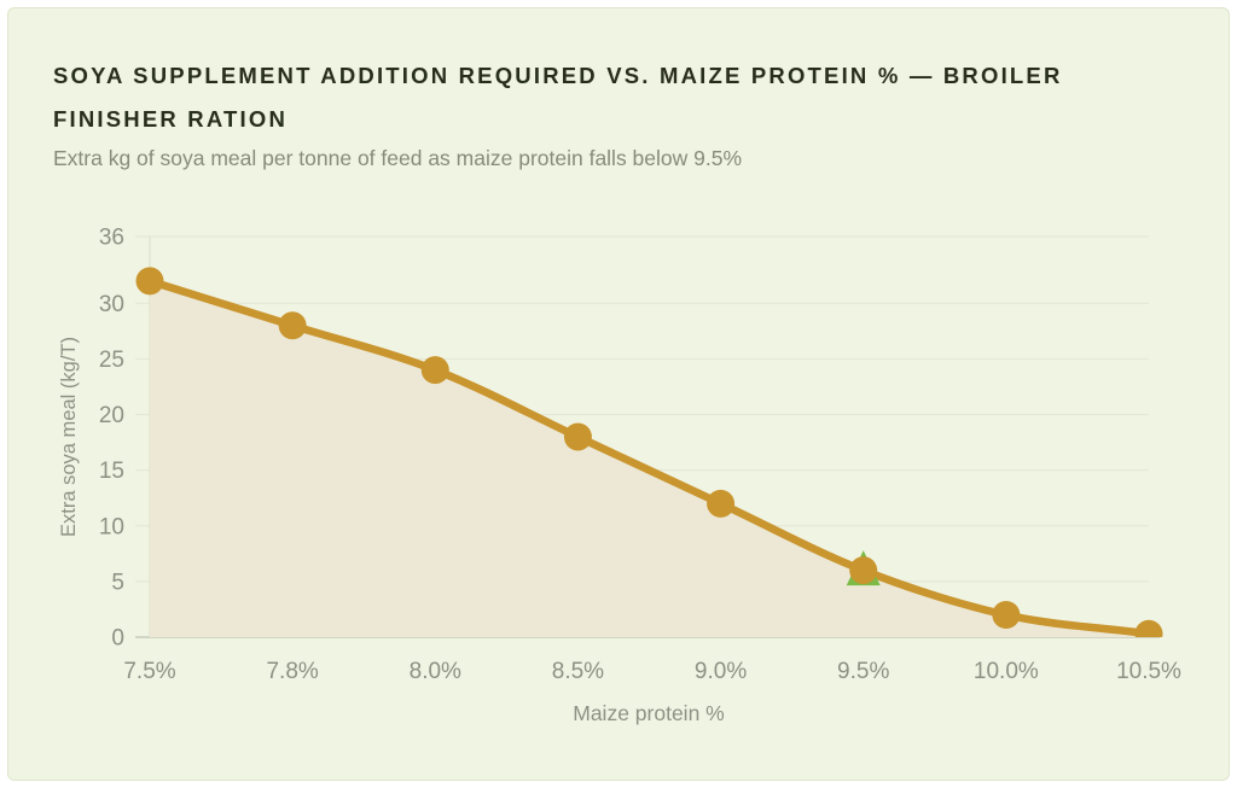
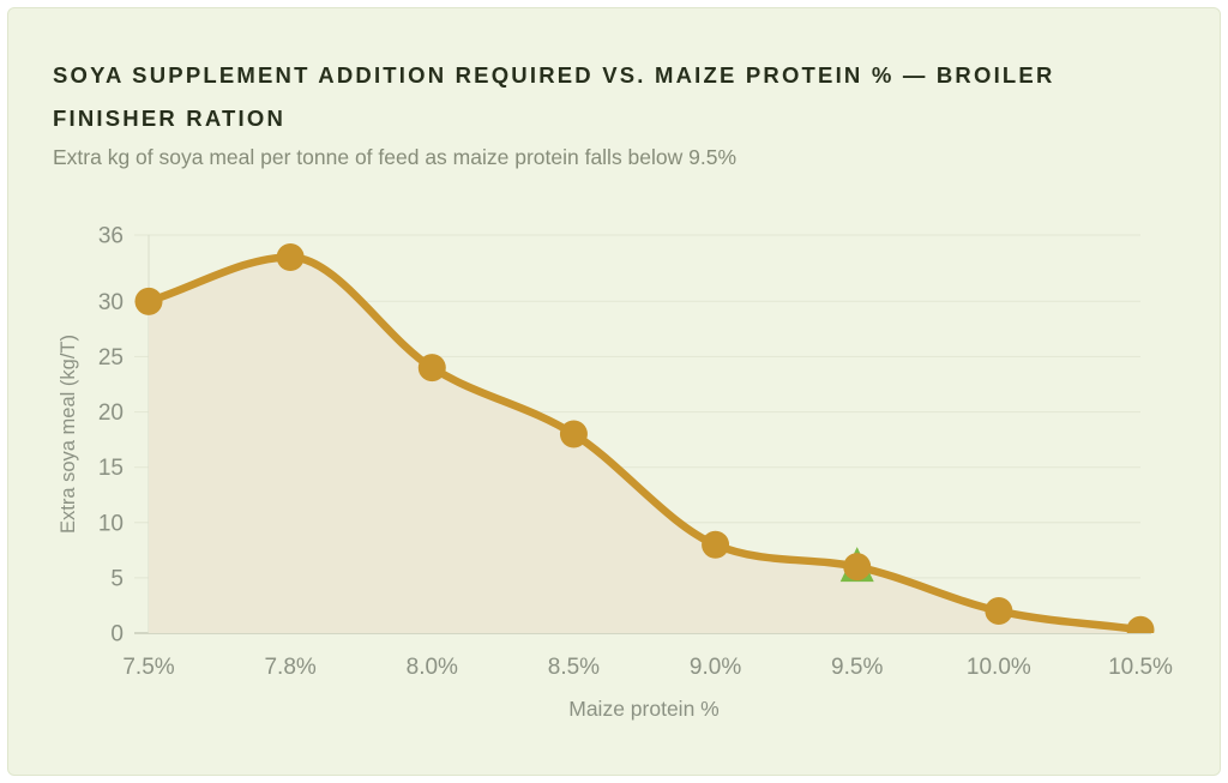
7.5%: 32 -> 30
7.8%: 28 -> 34
9.0%: 12 -> 8
